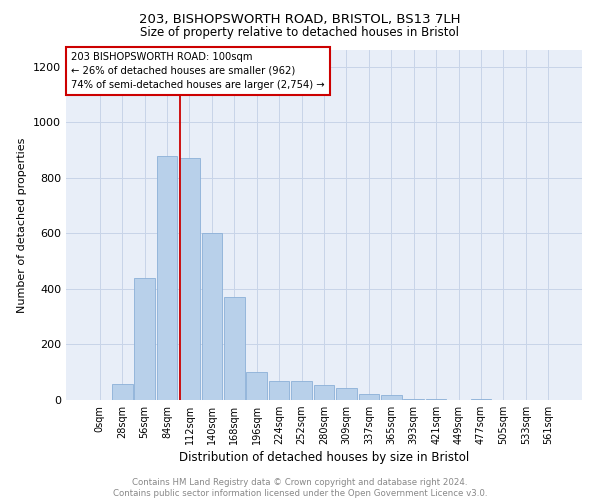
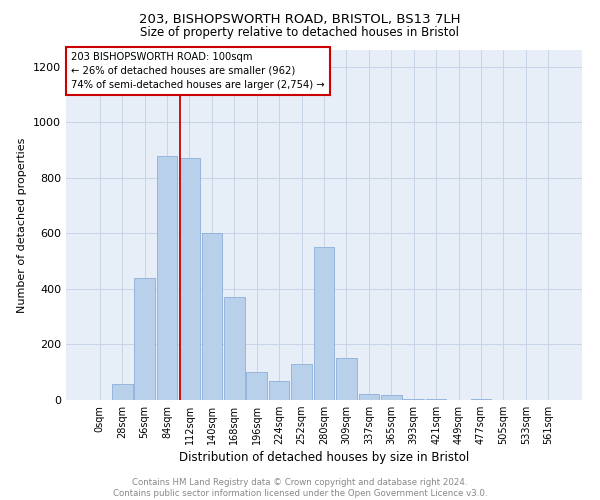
252sqm: 70 -> 130
280sqm: 55 -> 550
309sqm: 45 -> 150
